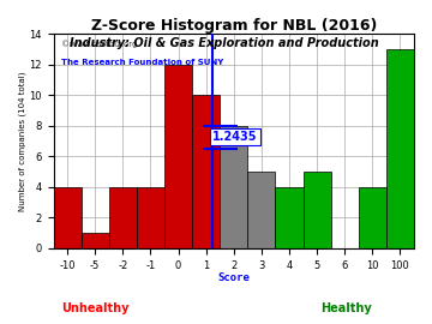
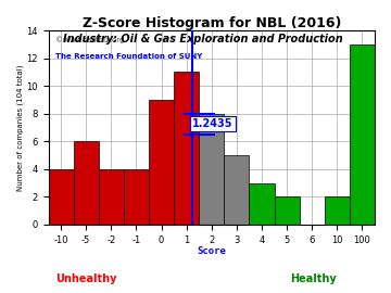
-5: 1 -> 6
0: 12 -> 9
1: 10 -> 11
4: 4 -> 3
5: 5 -> 2
10: 4 -> 2
